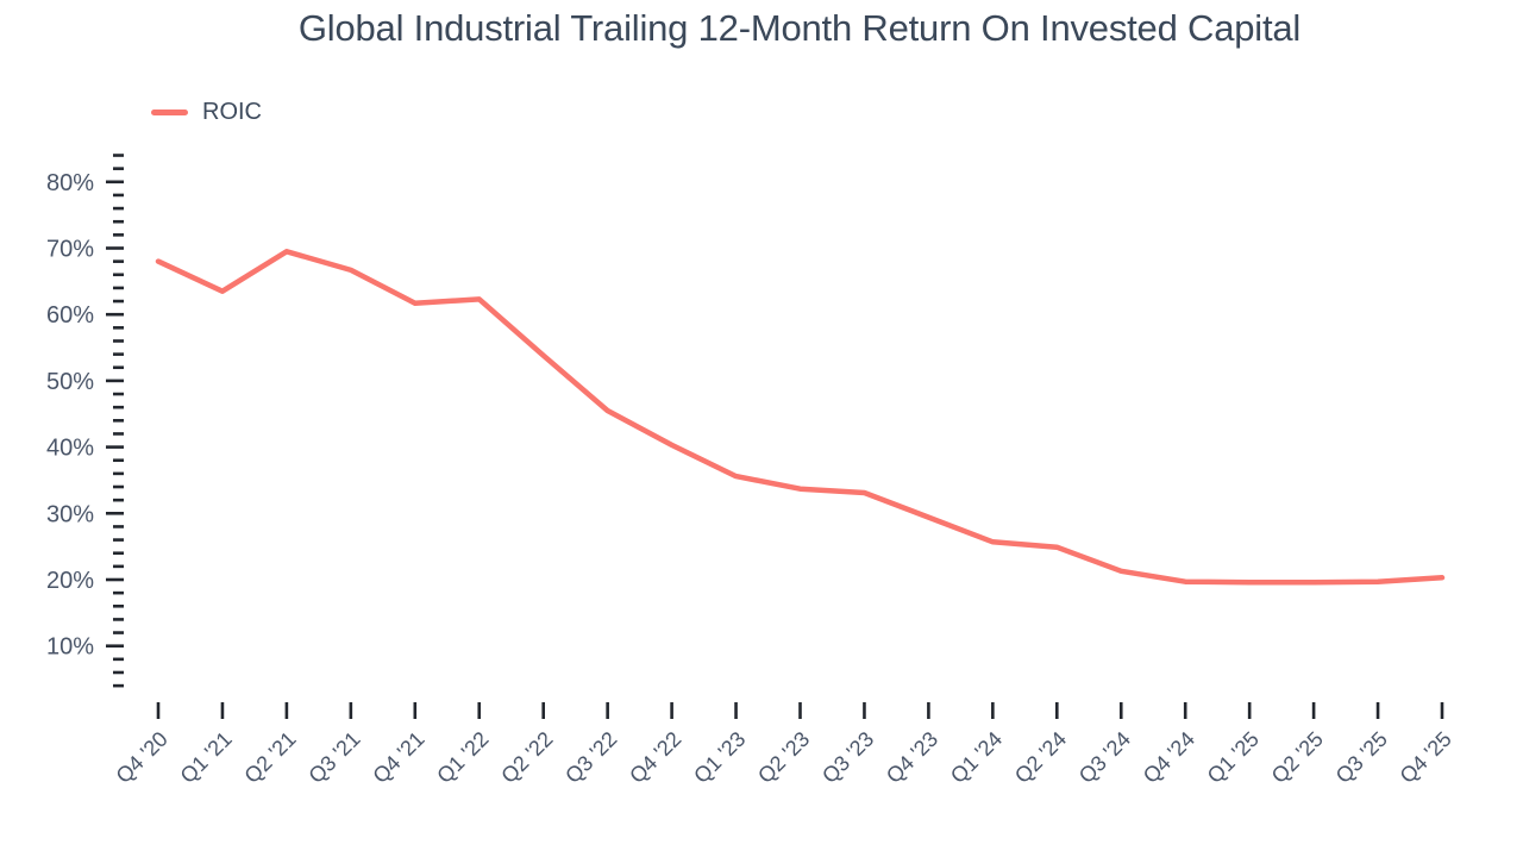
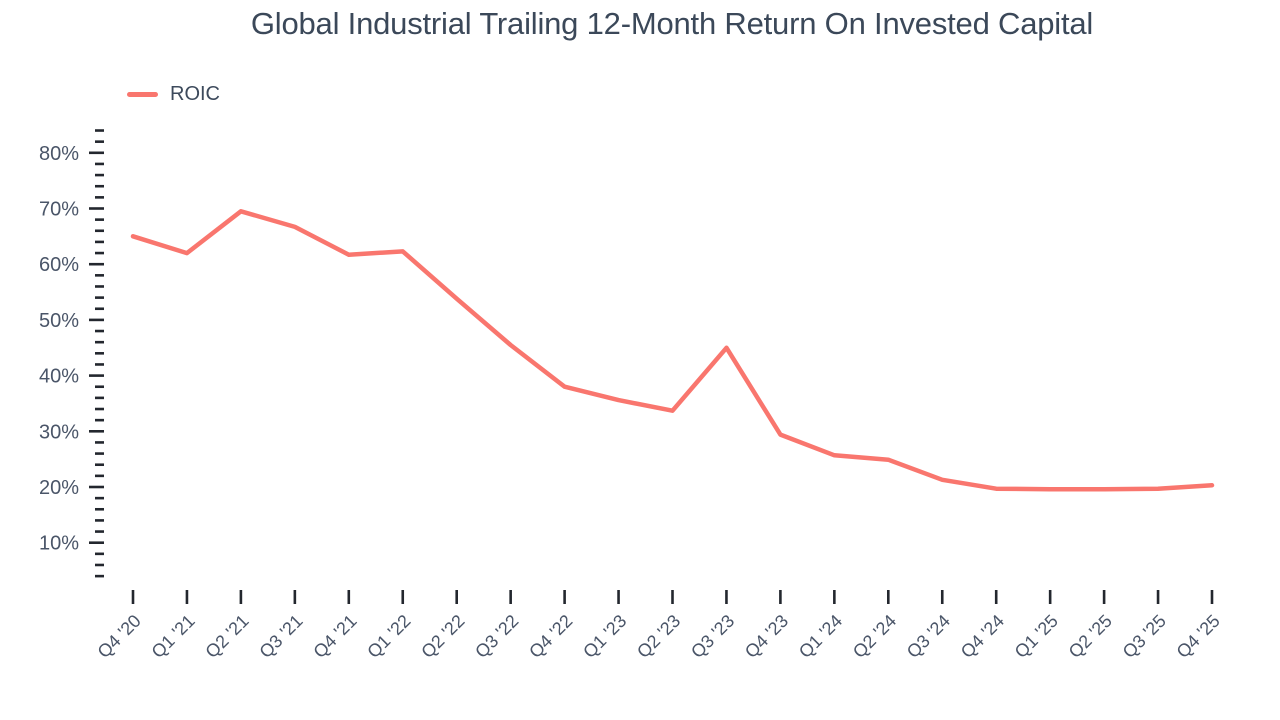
Q4 '20: 68% -> 65%
Q1 '21: 64% -> 62%
Q4 '22: 40% -> 38%
Q3 '23: 33% -> 45%
